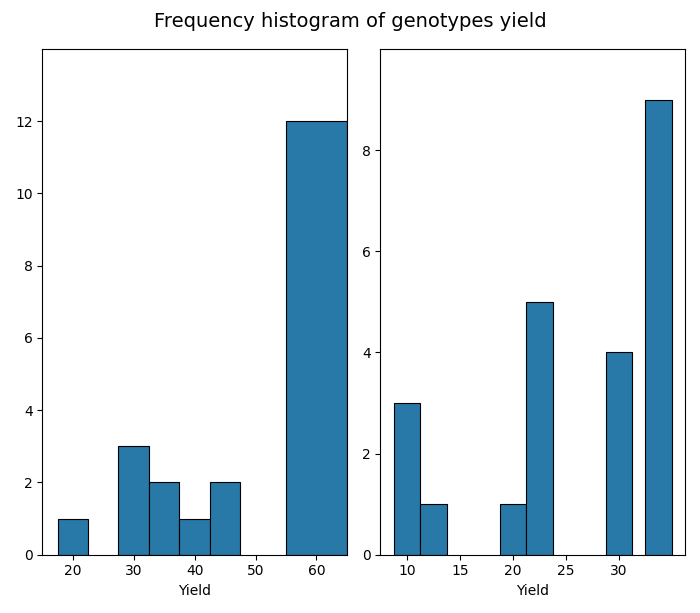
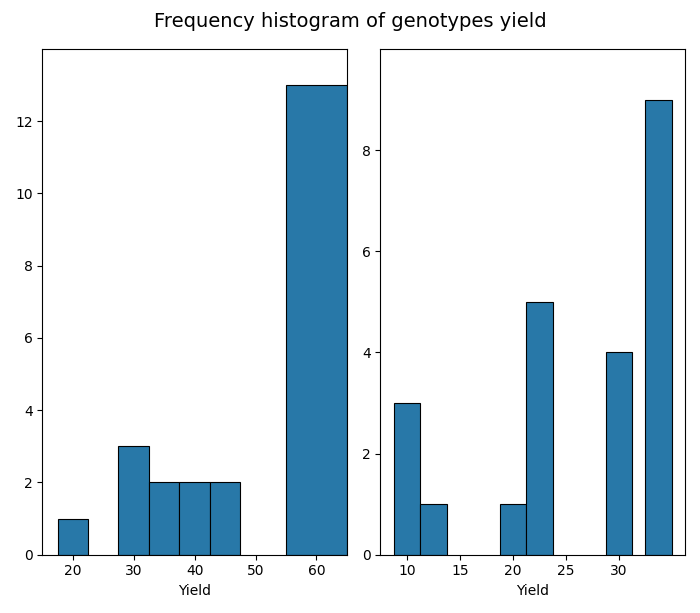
40: 1 -> 2
60: 12 -> 13
